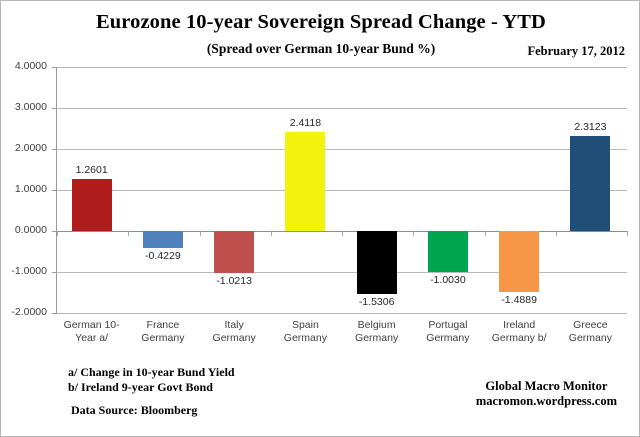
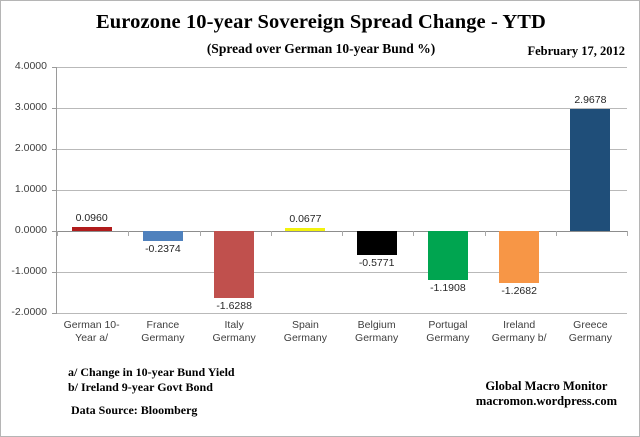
German 10- Year a/: 1.2601 -> 0.0960
France Germany: -0.4229 -> -0.2374
Italy Germany: -1.0213 -> -1.6288
Spain Germany: 2.4118 -> 0.0677
Belgium Germany: -1.5306 -> -0.5771
Portugal Germany: -1.0030 -> -1.1908
Ireland Germany b/: -1.4889 -> -1.2682
Greece Germany: 2.3123 -> 2.9678
